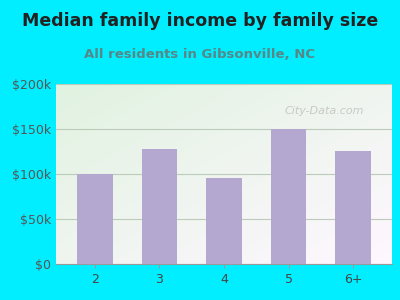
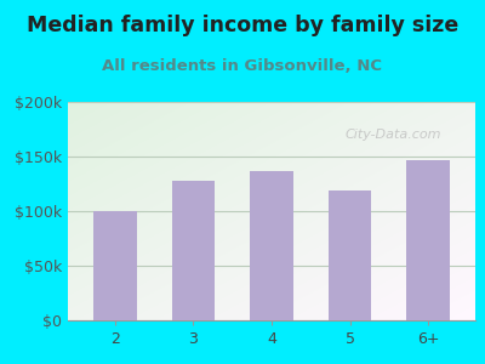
4: $96k -> $137k
5: $150k -> $119k
6+: $126k -> $147k
